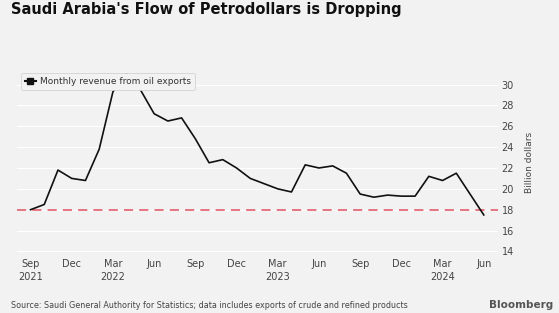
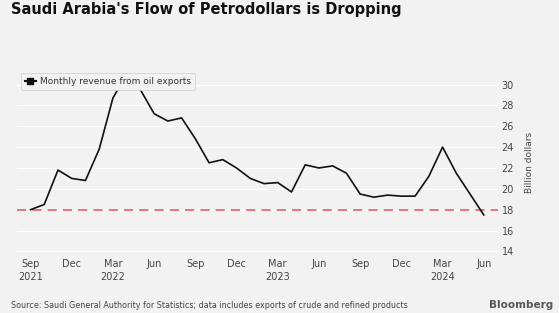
Mar 2022: 29.3 -> 28.7
Mar 2023: 20.0 -> 20.6
Mar 2024: 20.8 -> 24.0
